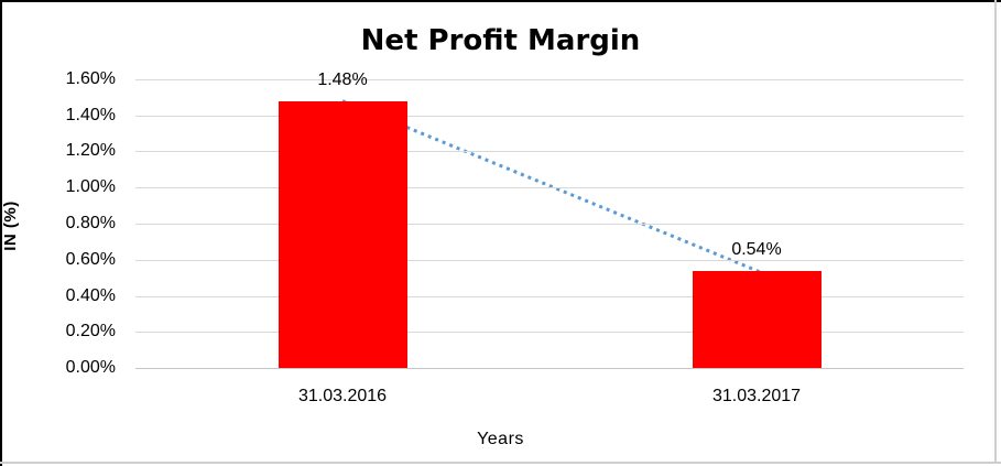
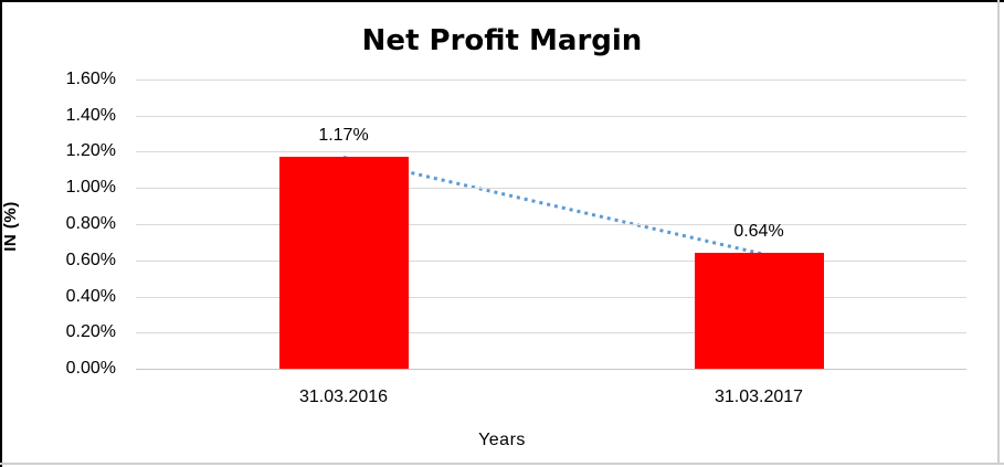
31.03.2016: 1.48% -> 1.17%
31.03.2017: 0.54% -> 0.64%
